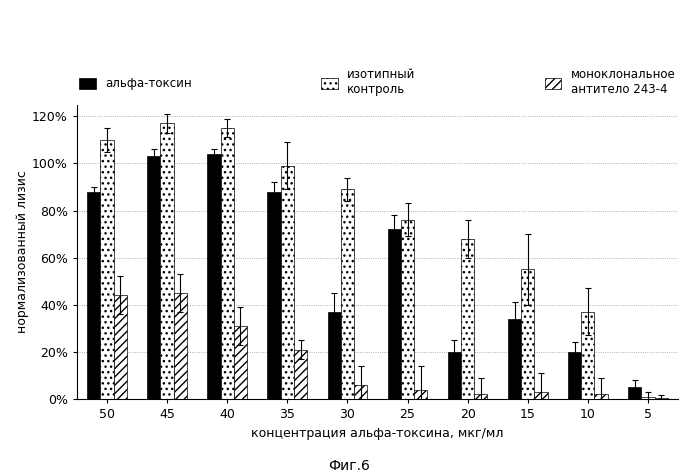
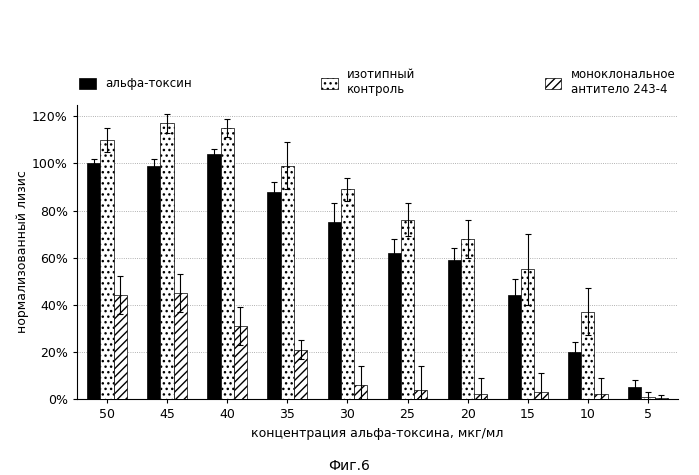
альфа-токсин/50: 88% -> 100%
альфа-токсин/45: 103% -> 99%
альфа-токсин/30: 37% -> 75%
альфа-токсин/25: 72% -> 62%
альфа-токсин/20: 20% -> 59%
альфа-токсин/15: 34% -> 44%
